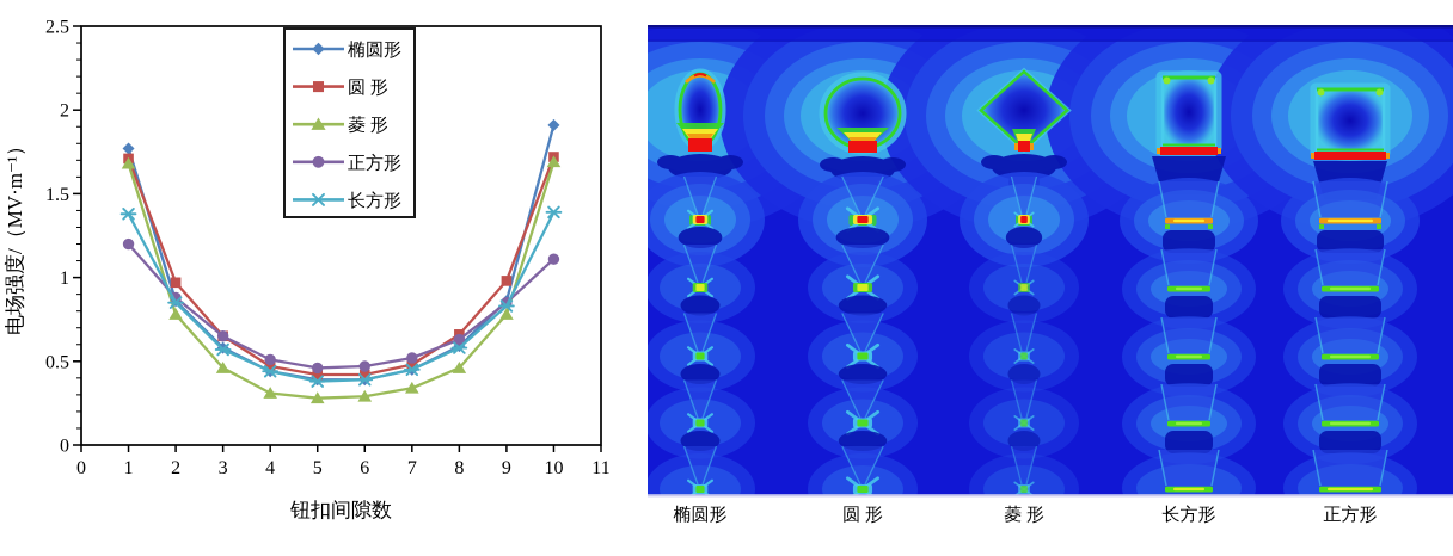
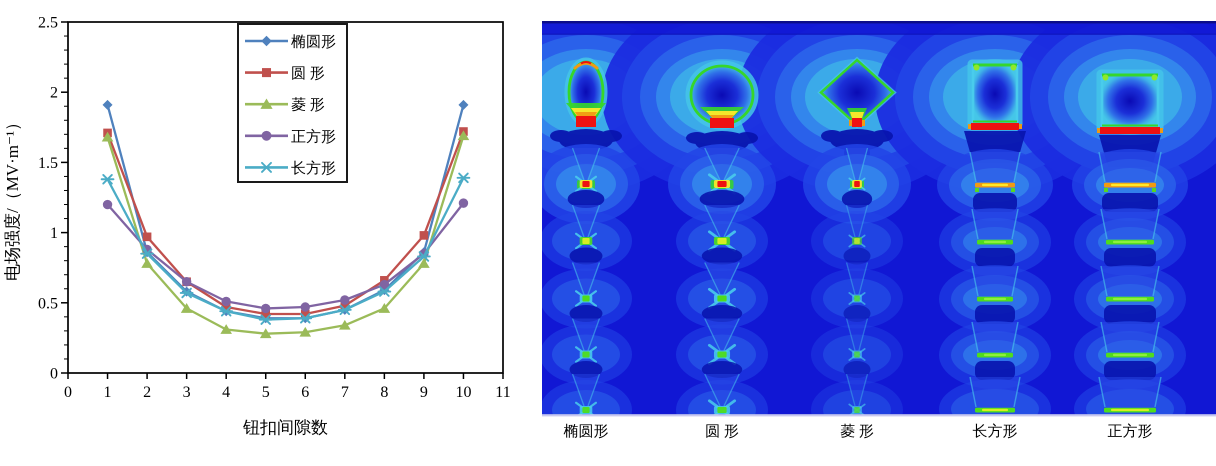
椭圆形/1: 1.77 -> 1.91
正方形/10: 1.11 -> 1.21
